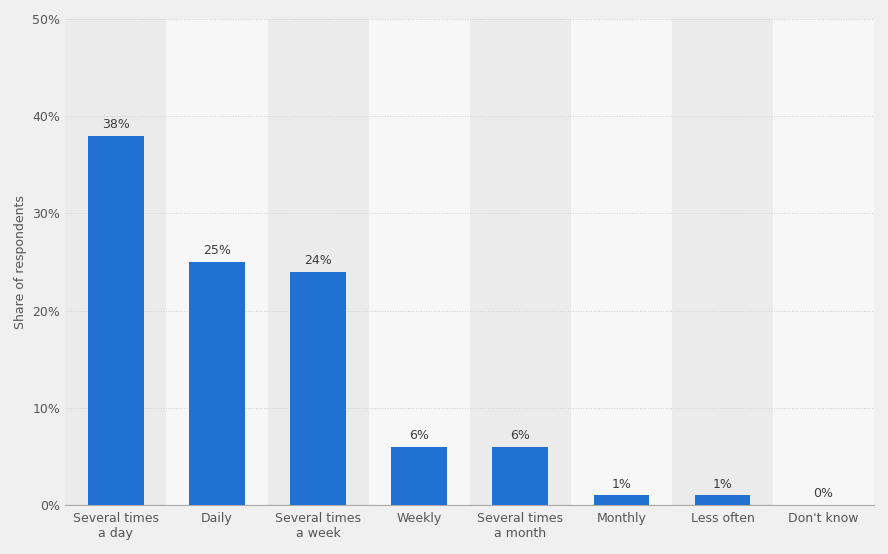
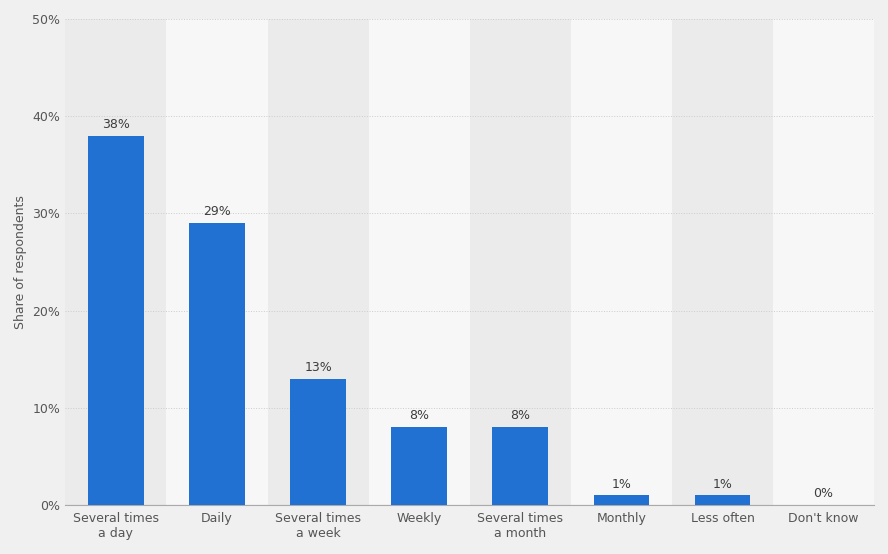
Daily: 25% -> 29%
Several times a week: 24% -> 13%
Weekly: 6% -> 8%
Several times a month: 6% -> 8%
